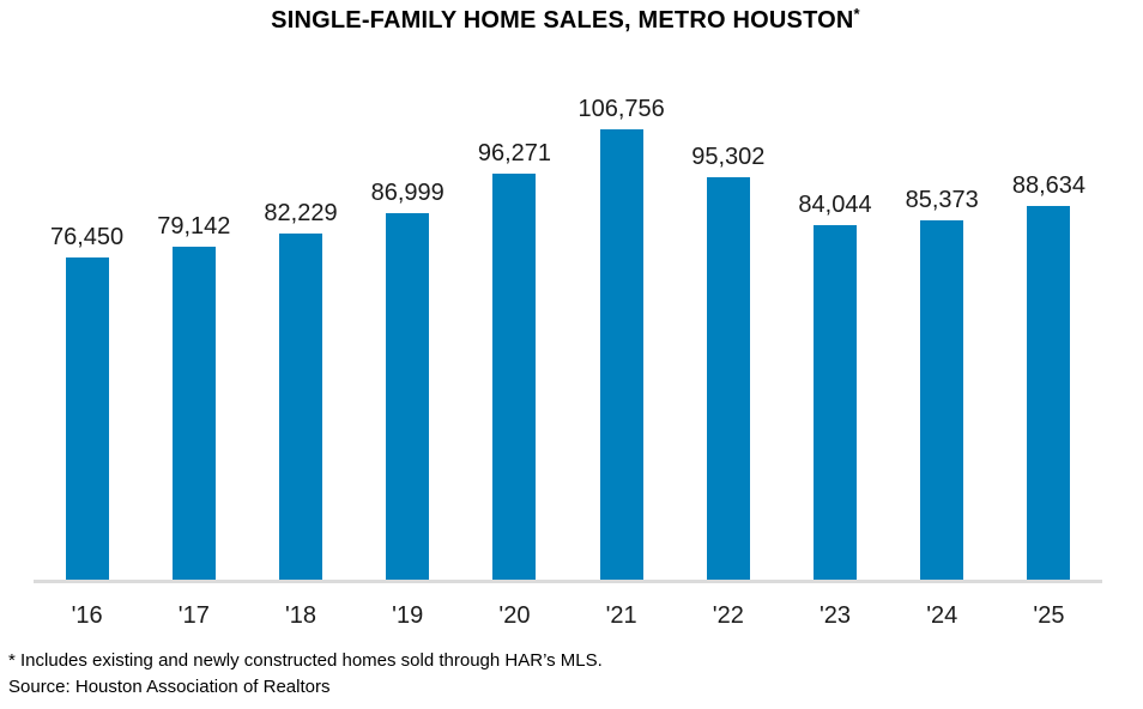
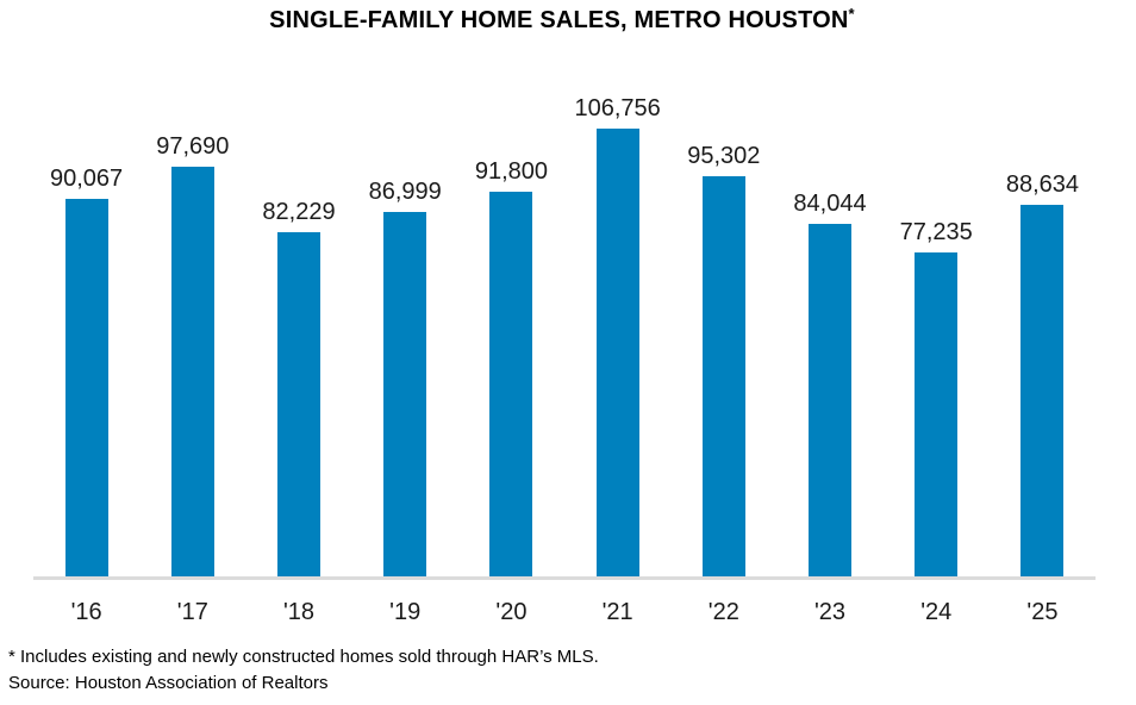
'16: 76,450 -> 90,067
'17: 79,142 -> 97,690
'20: 96,271 -> 91,800
'24: 85,373 -> 77,235
